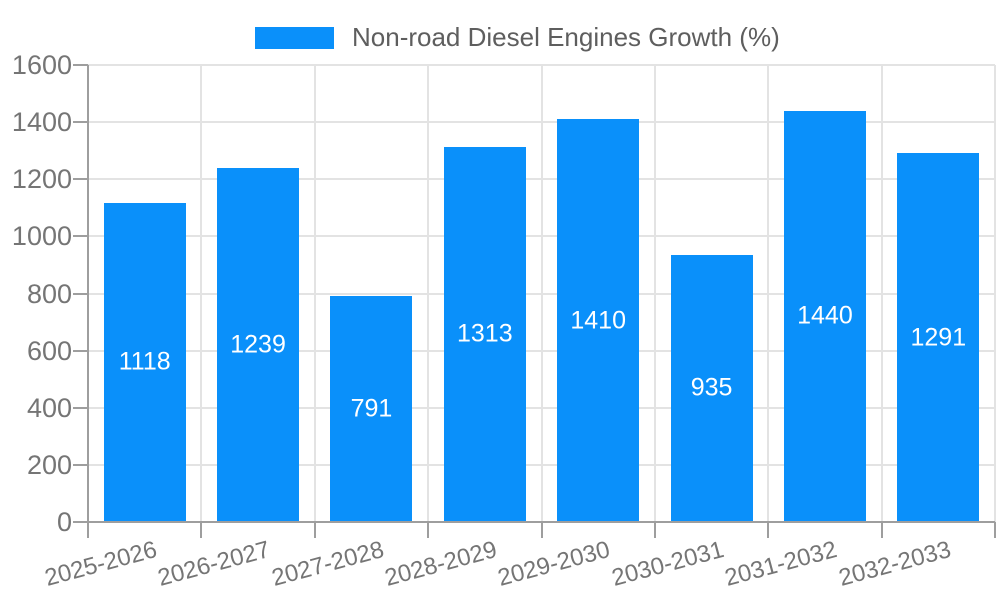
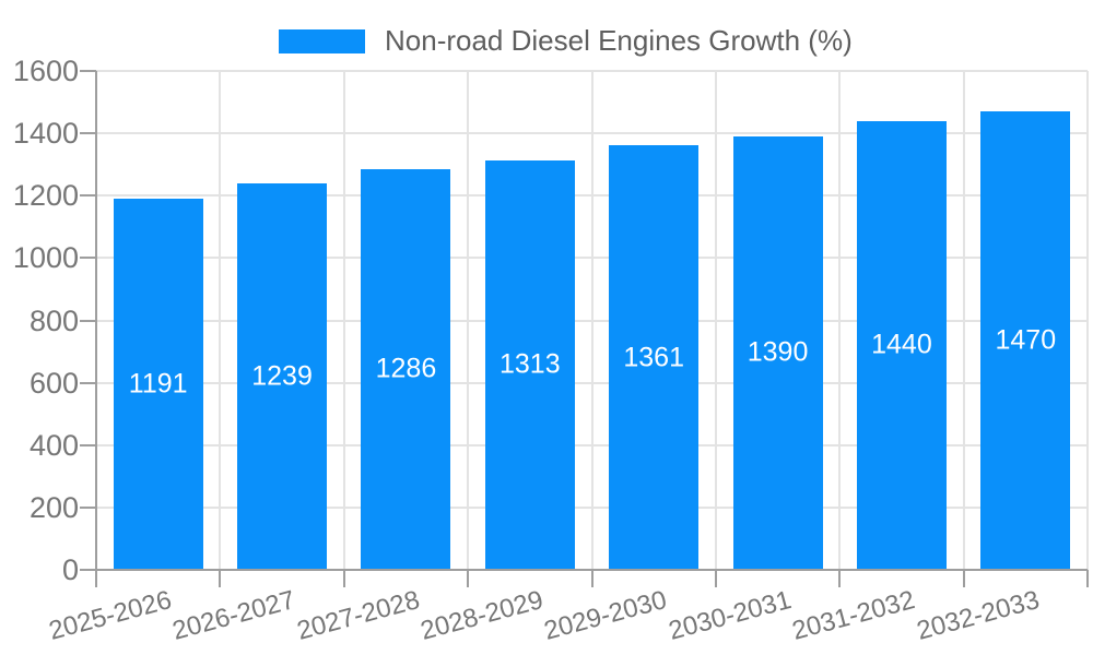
2025-2026: 1118 -> 1191
2027-2028: 791 -> 1286
2029-2030: 1410 -> 1361
2030-2031: 935 -> 1390
2032-2033: 1291 -> 1470
